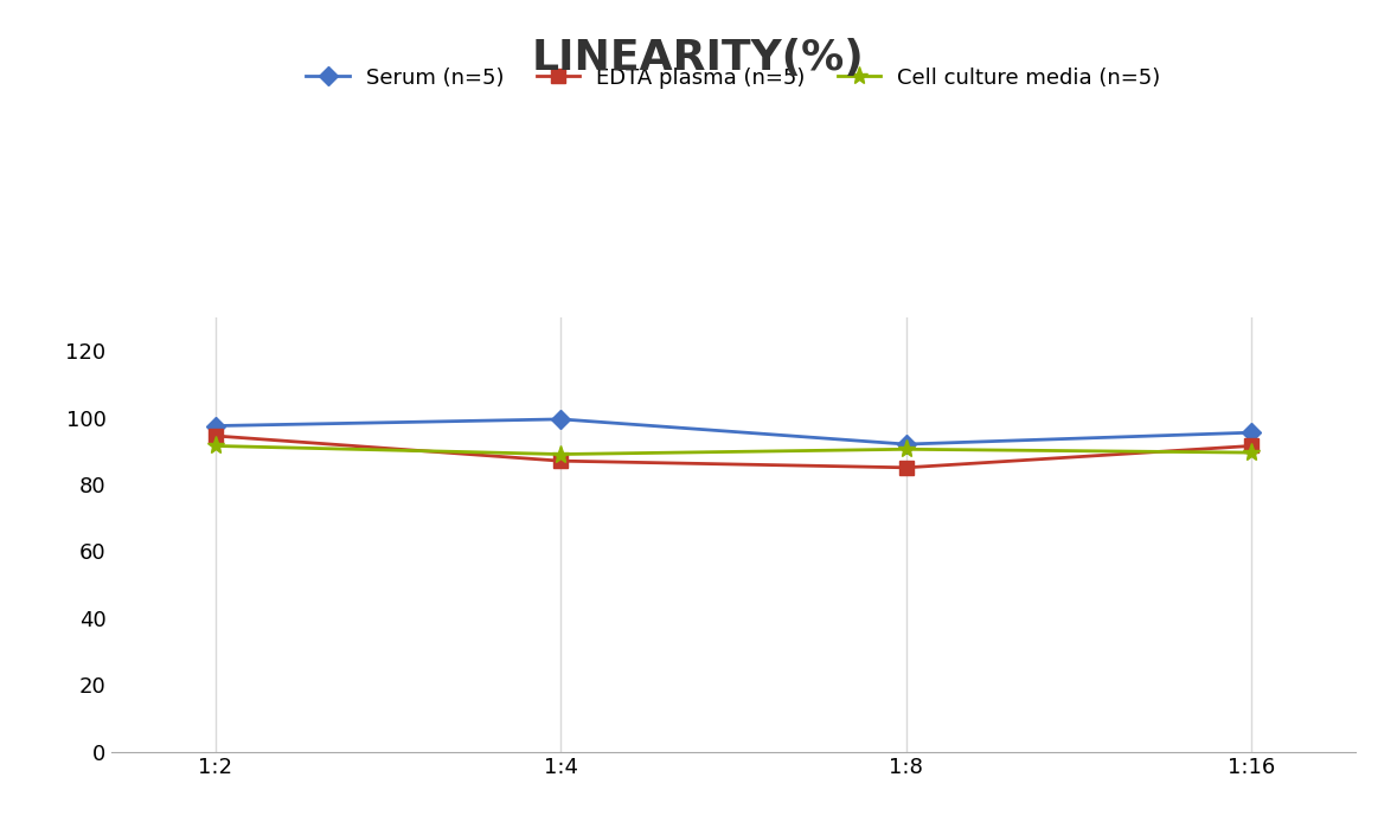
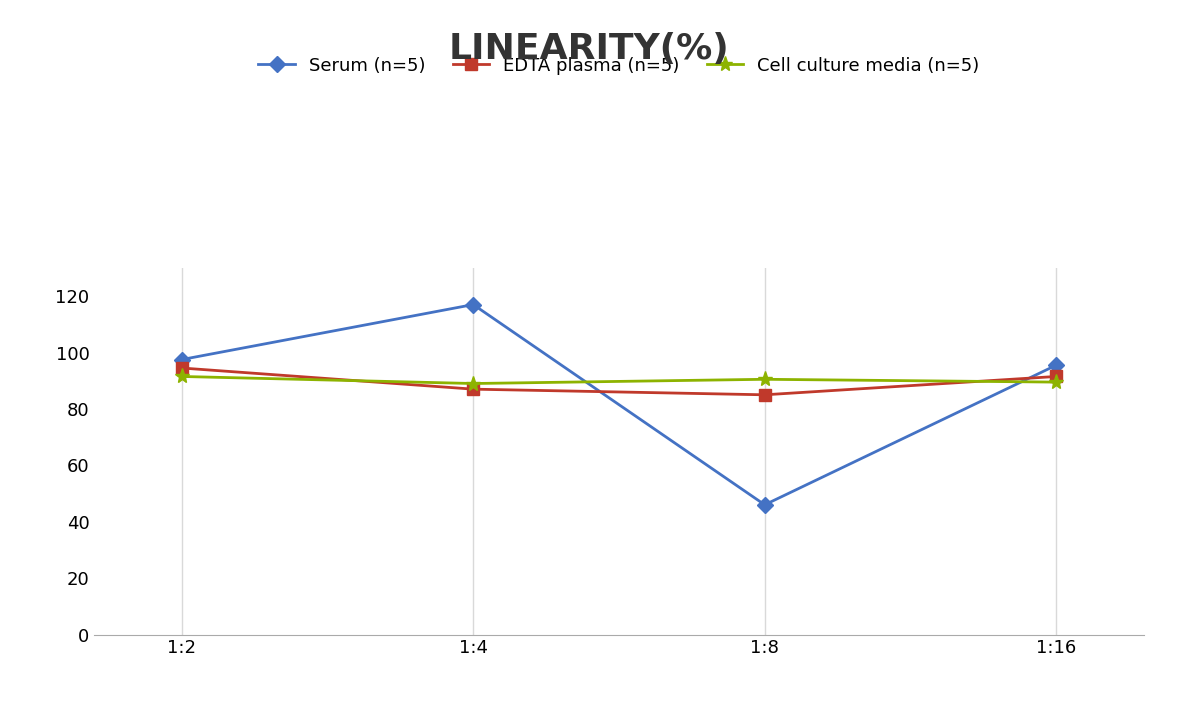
Serum (n=5)/1:4: 99.5 -> 117.0
Serum (n=5)/1:8: 92.0 -> 46.0
